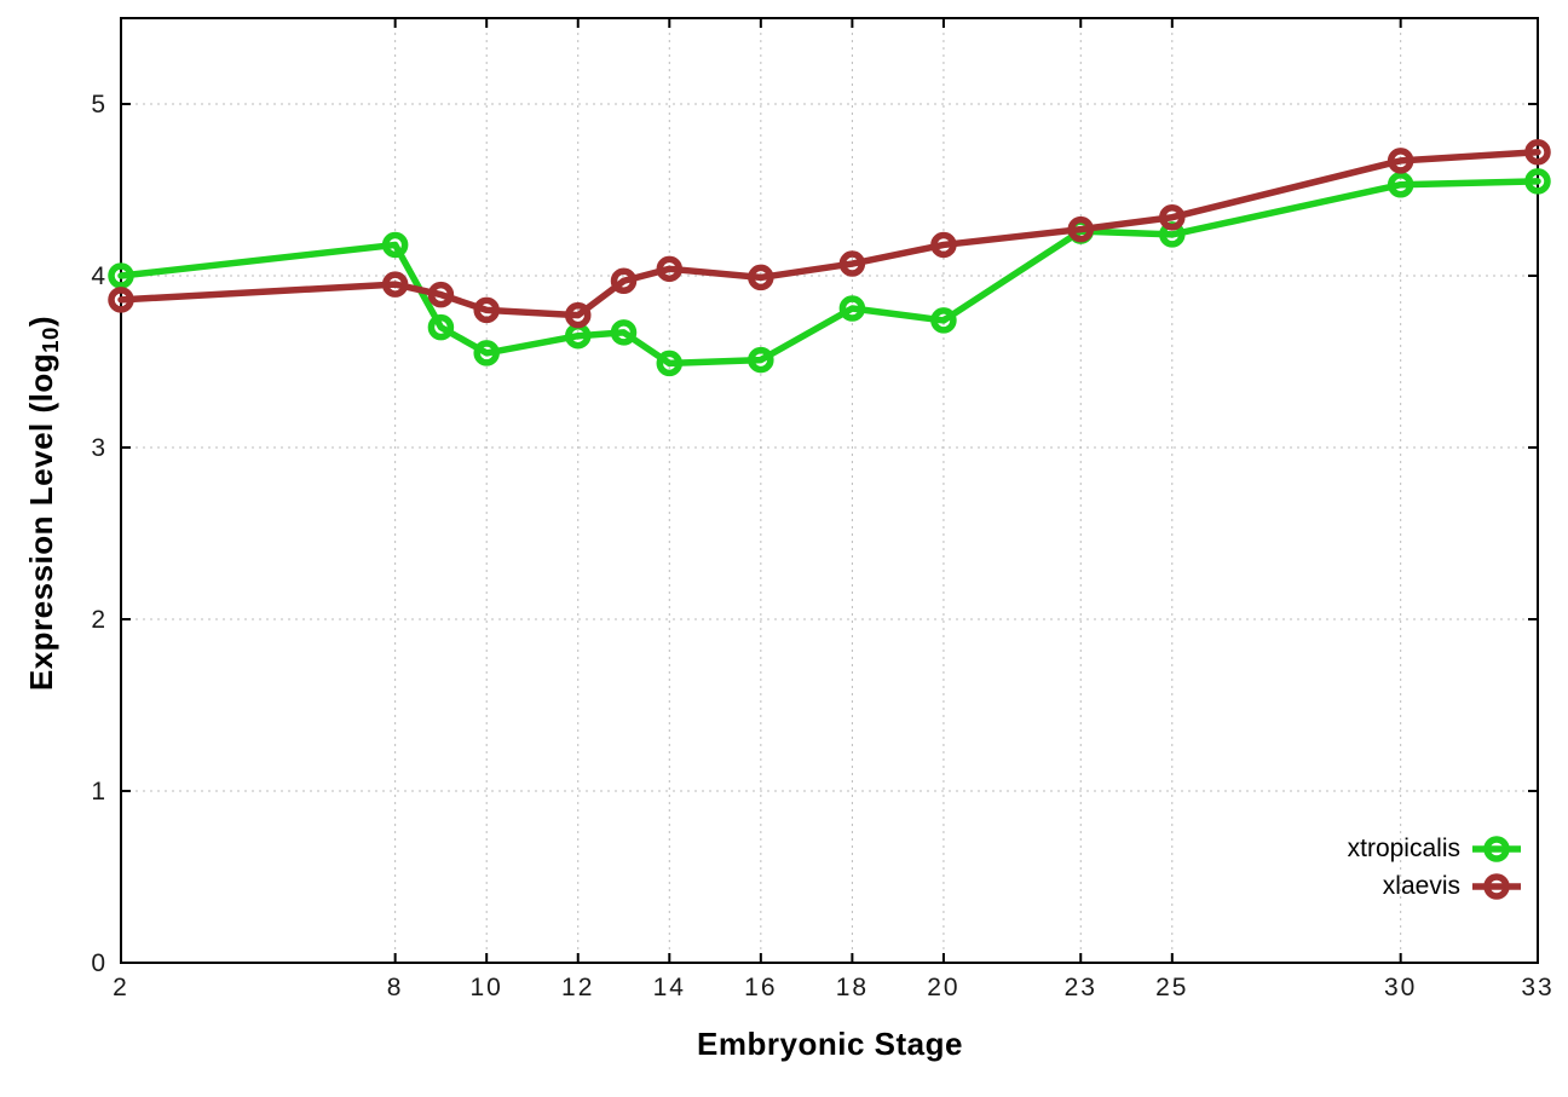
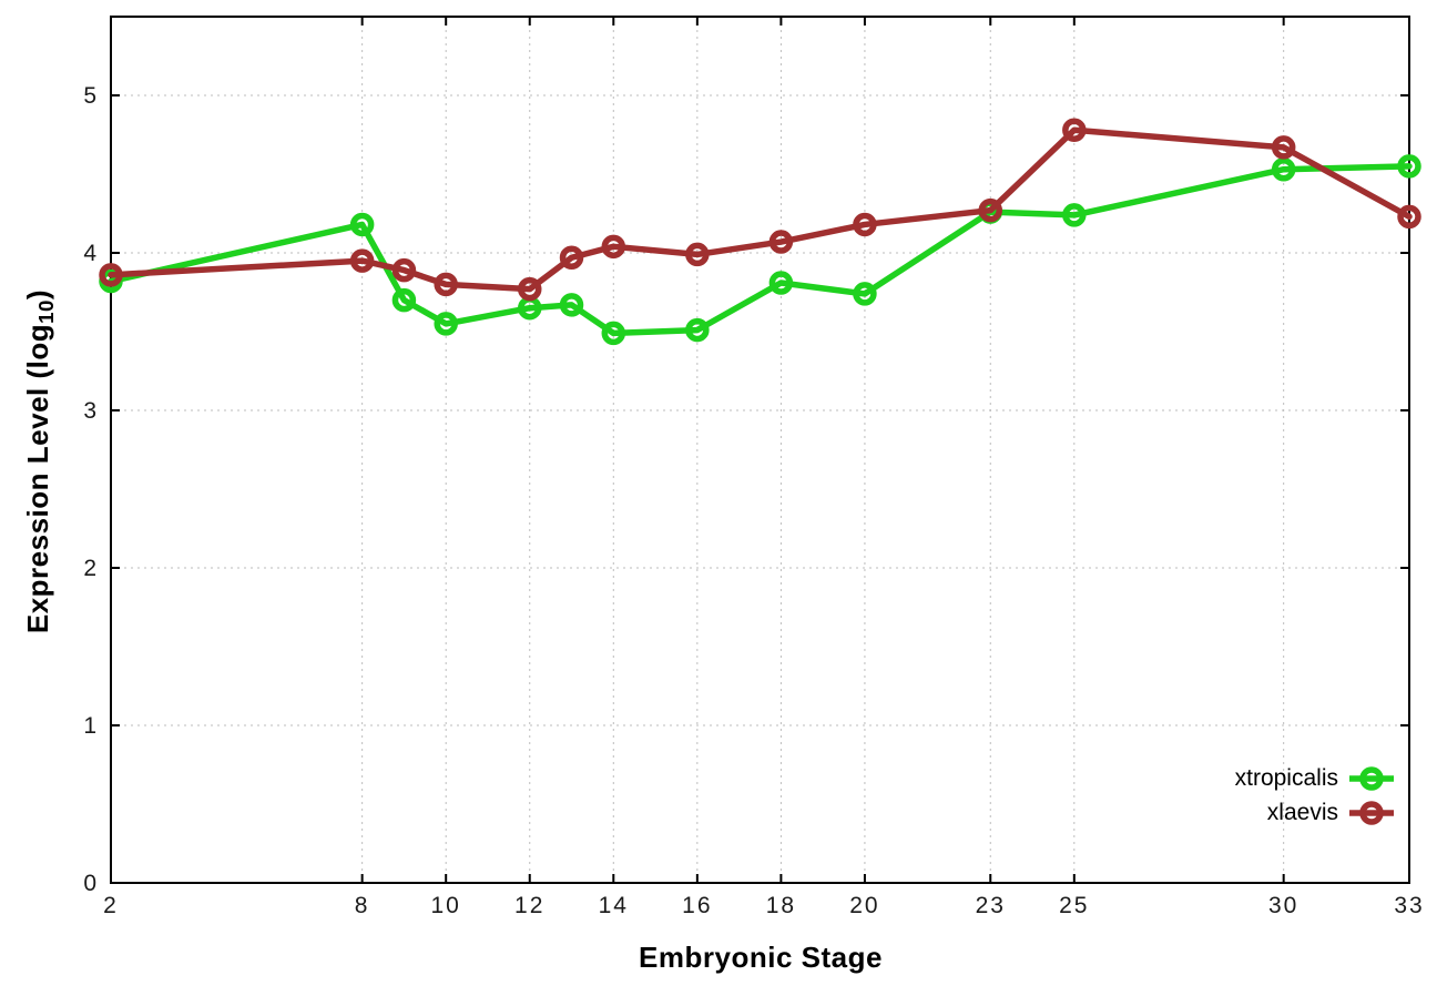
xtropicalis/2: 4.00 -> 3.82
xlaevis/25: 4.34 -> 4.78
xlaevis/33: 4.72 -> 4.23
